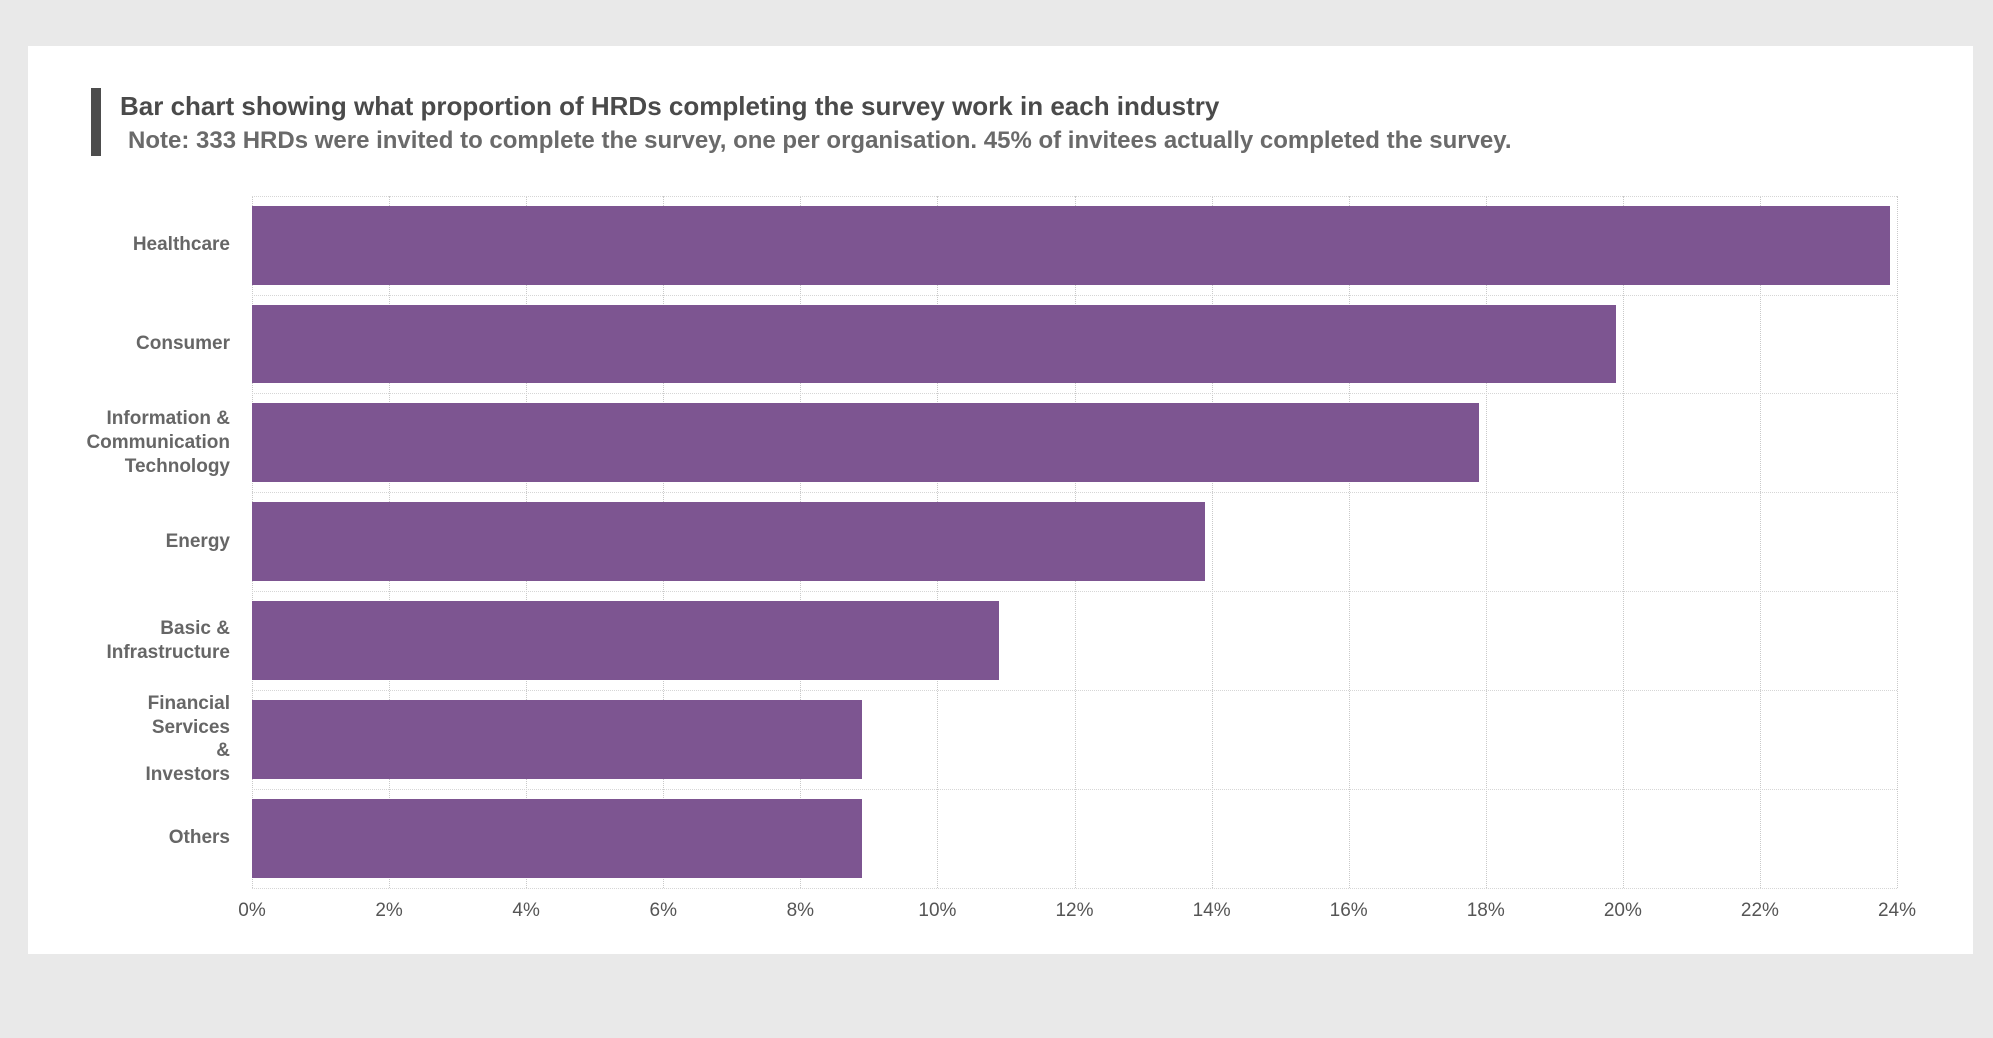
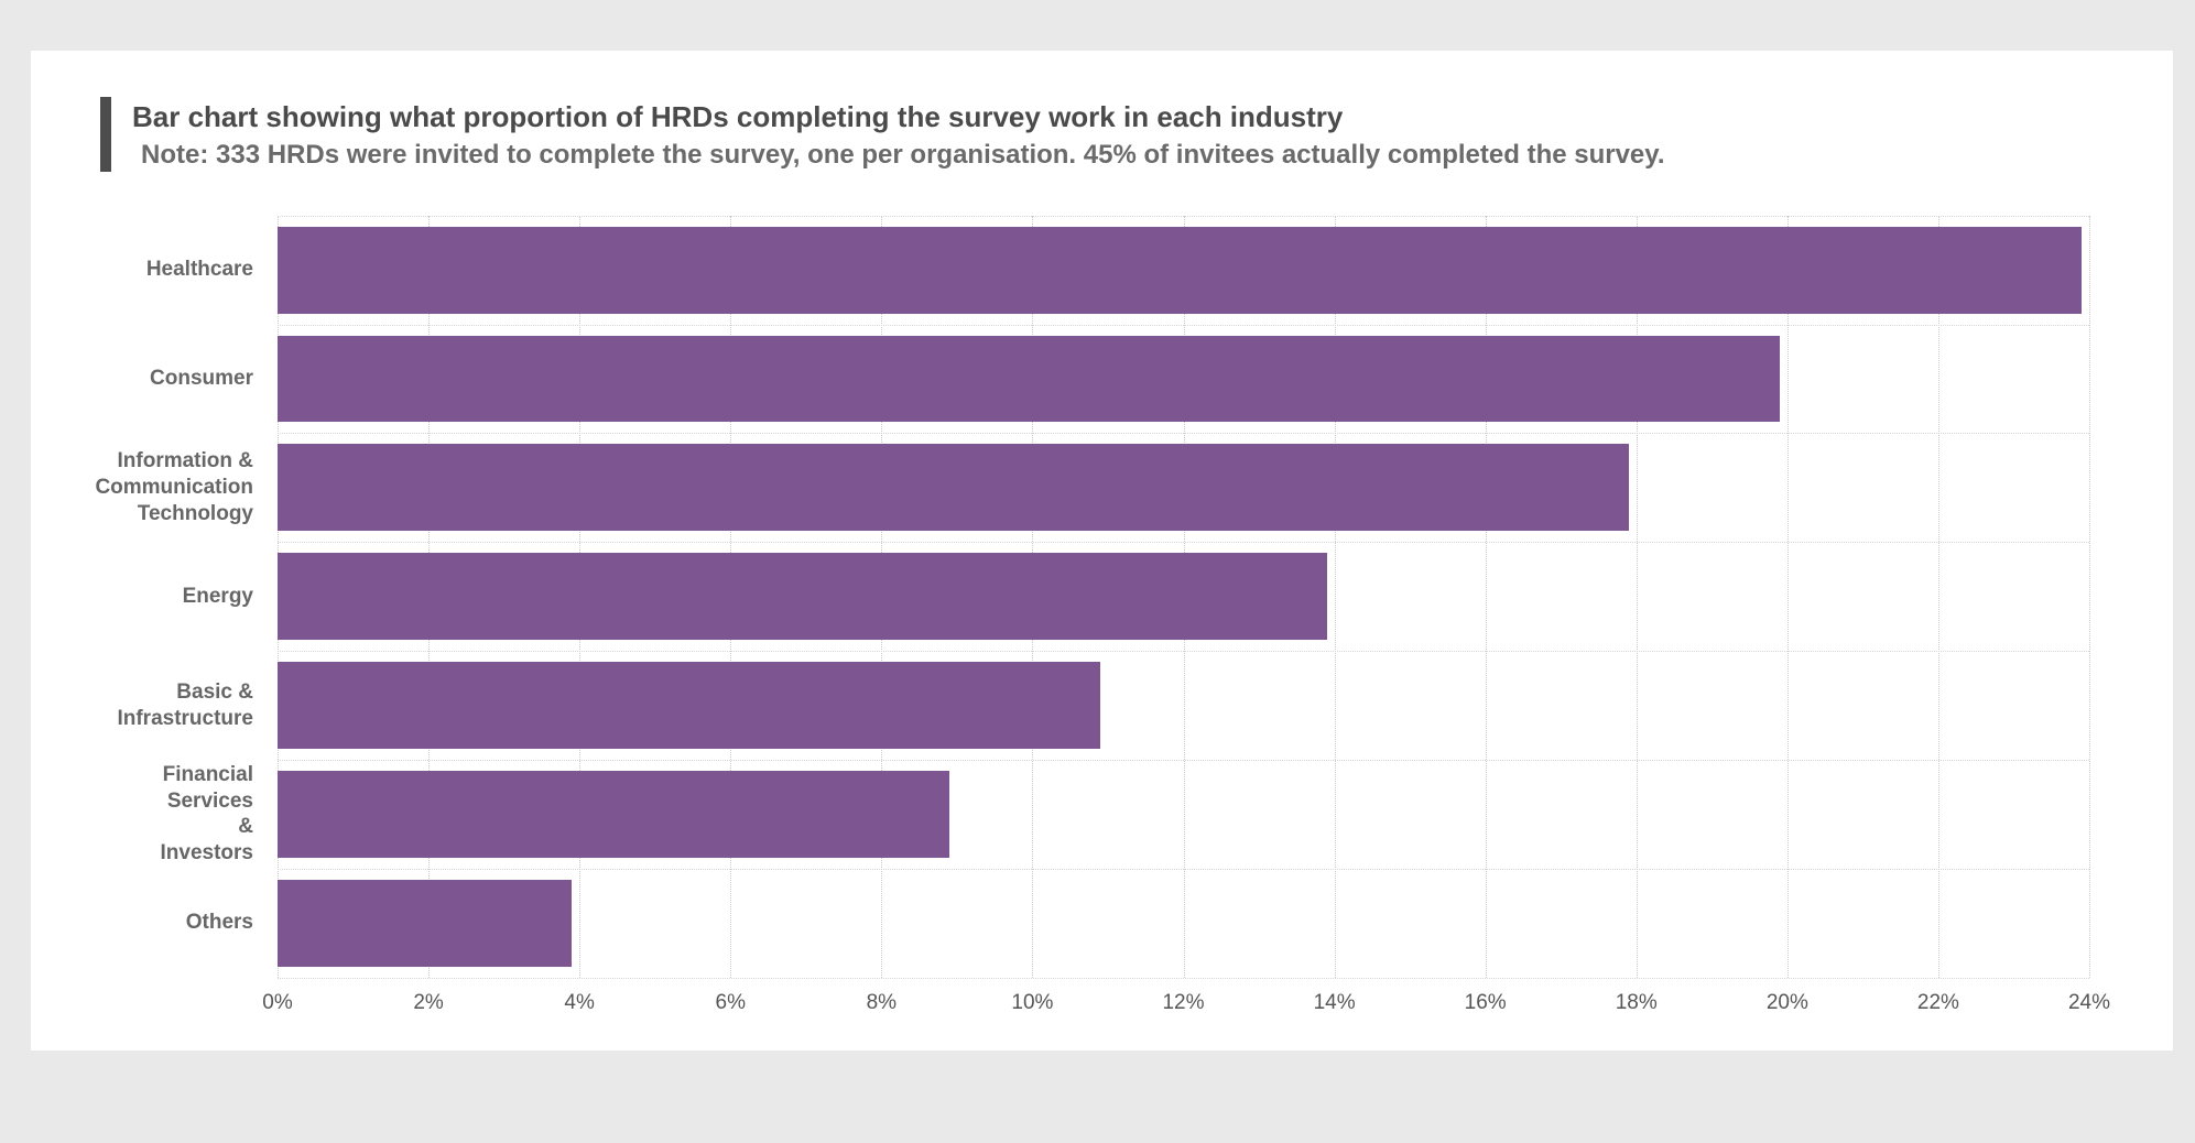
Others: 8.9% -> 3.9%
